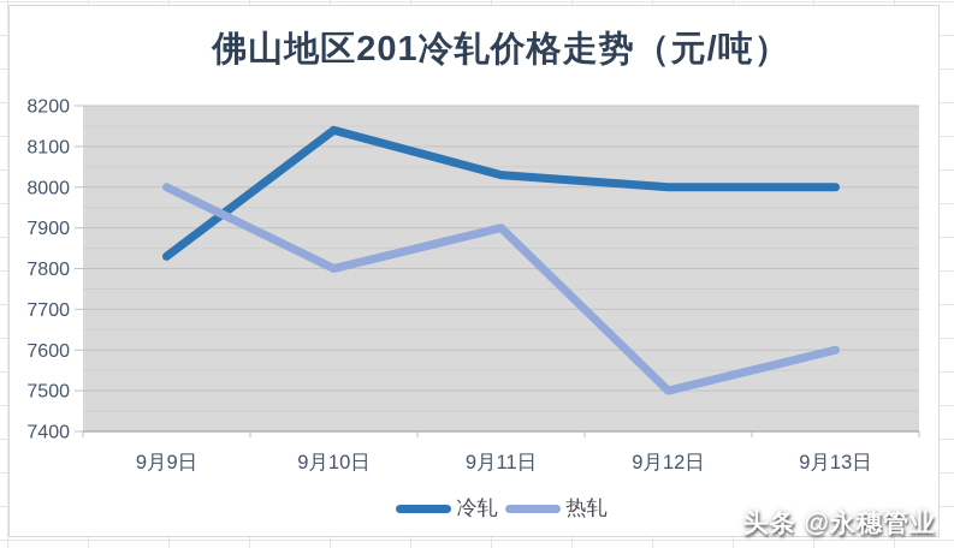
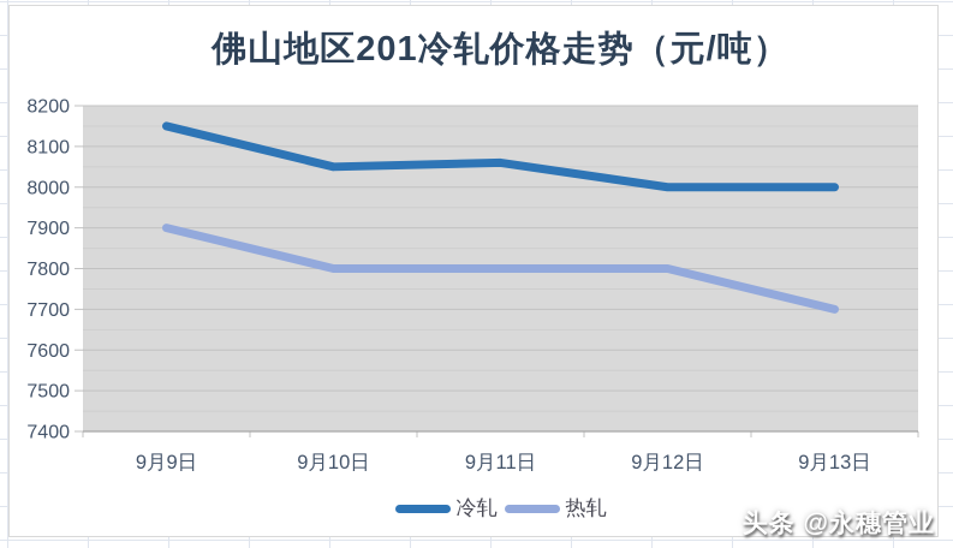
冷轧/9月9日: 7830 -> 8150
热轧/9月9日: 8000 -> 7900
冷轧/9月10日: 8140 -> 8050
冷轧/9月11日: 8030 -> 8060
热轧/9月11日: 7900 -> 7800
热轧/9月12日: 7500 -> 7800
热轧/9月13日: 7600 -> 7700
